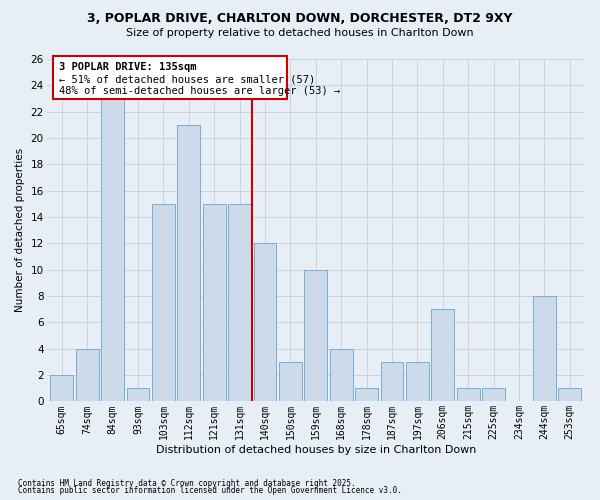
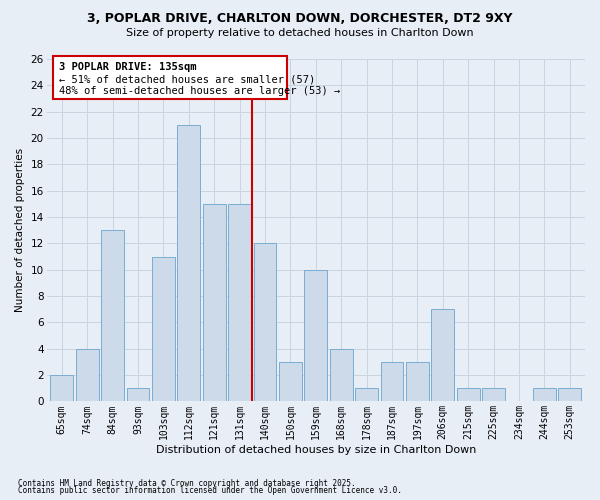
84sqm: 23 -> 13
103sqm: 15 -> 11
244sqm: 8 -> 1
